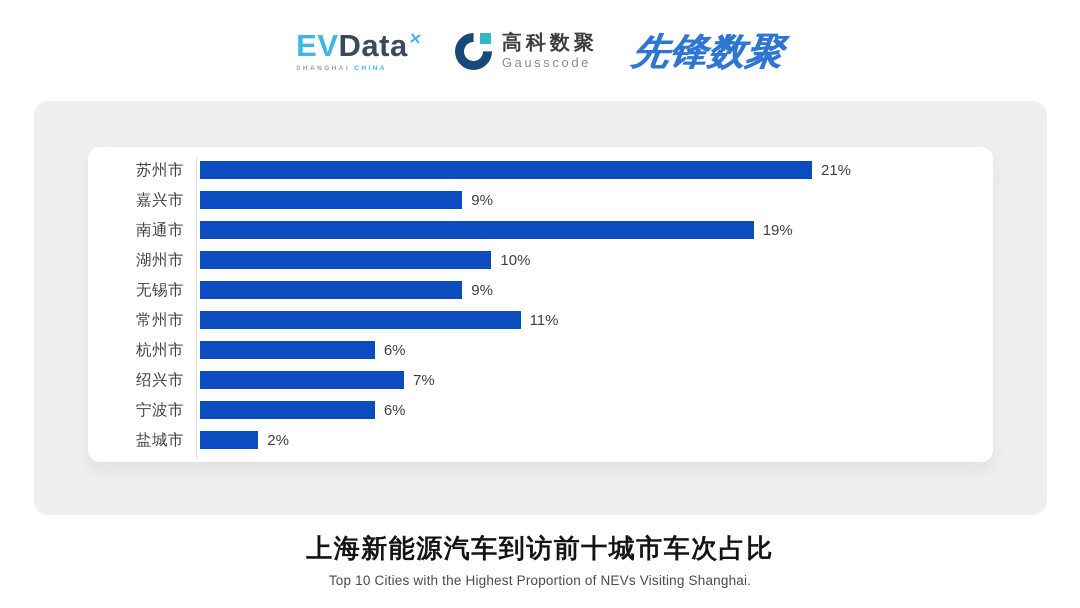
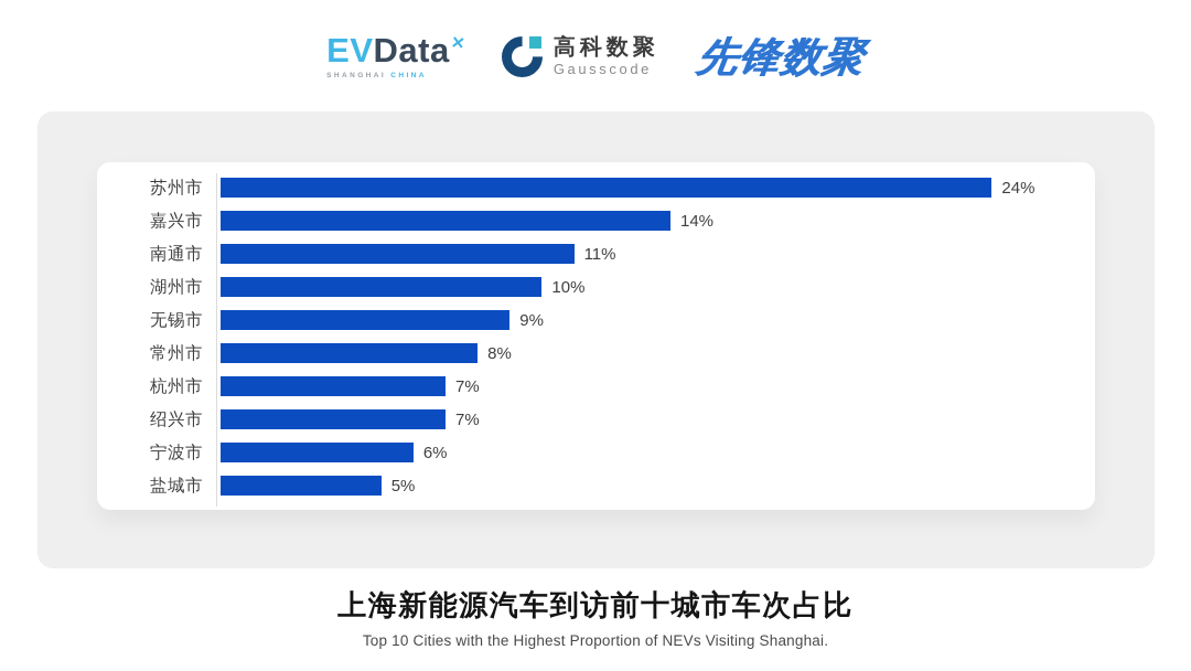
苏州市: 21% -> 24%
嘉兴市: 9% -> 14%
南通市: 19% -> 11%
常州市: 11% -> 8%
杭州市: 6% -> 7%
盐城市: 2% -> 5%
